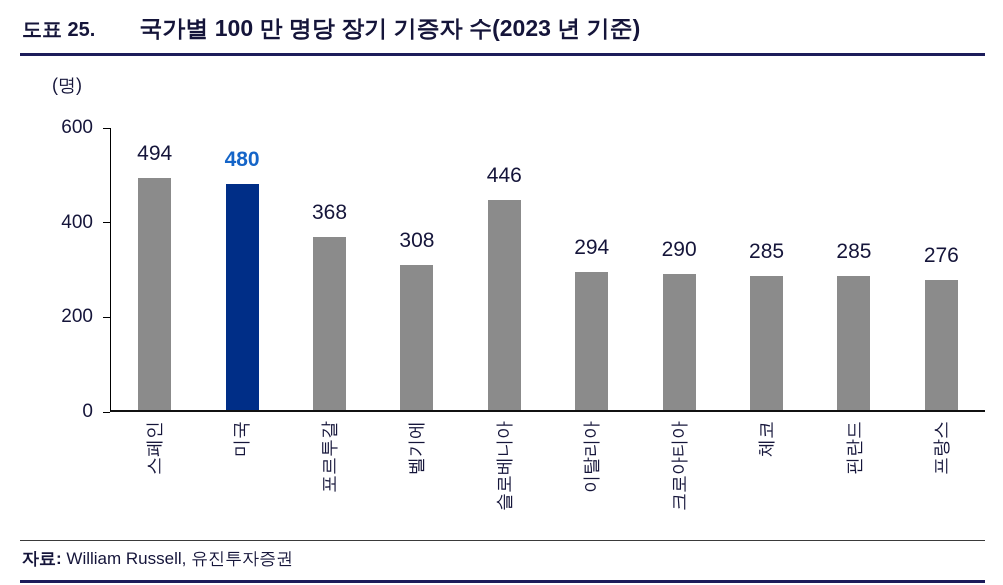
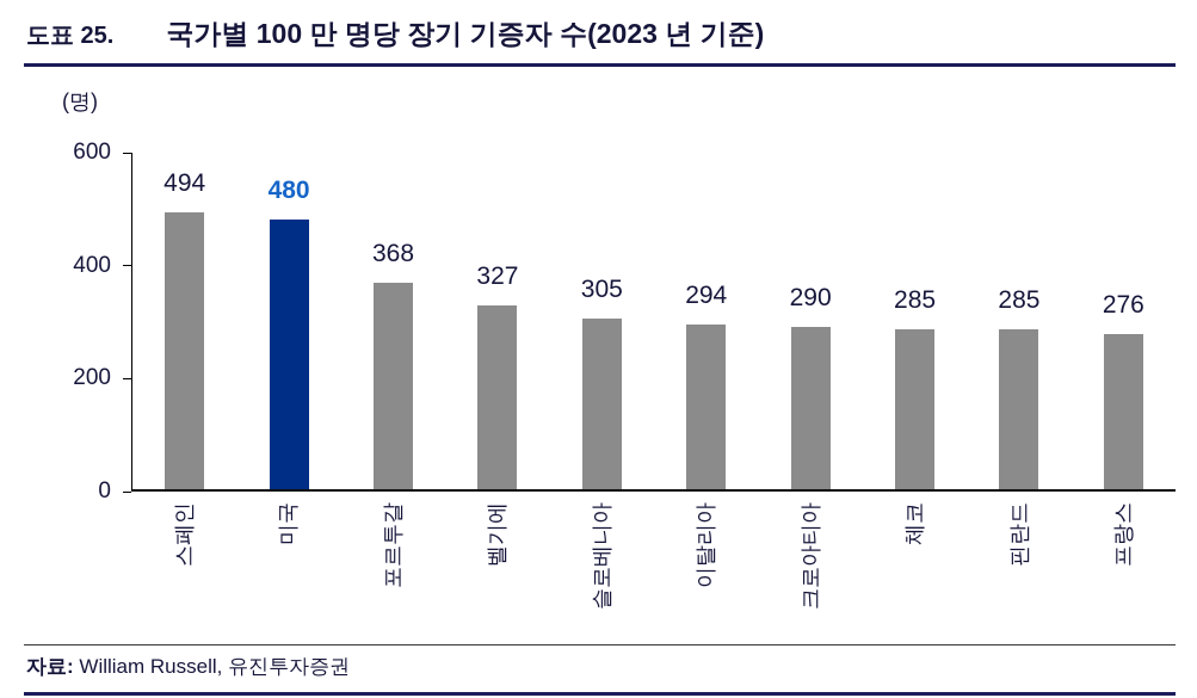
벨기에: 308 -> 327
슬로베니아: 446 -> 305
